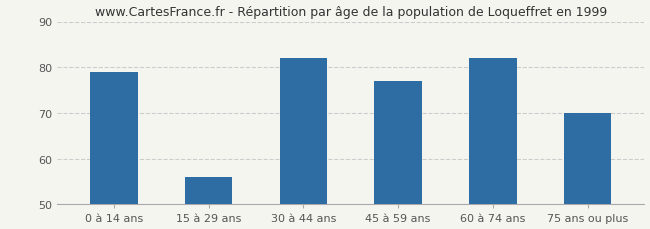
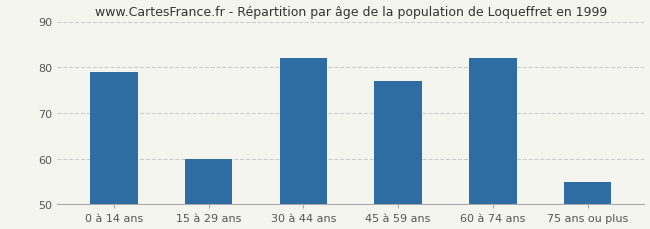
15 à 29 ans: 56 -> 60
75 ans ou plus: 70 -> 55
